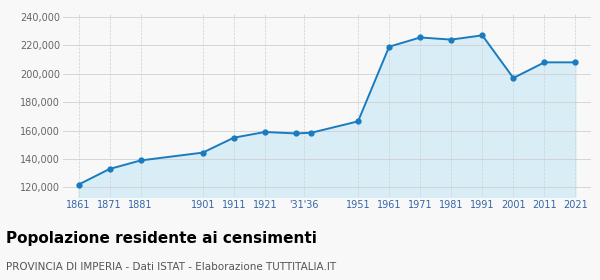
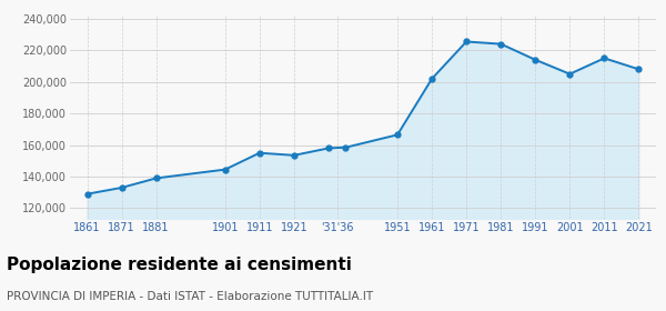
1861: 122,000 -> 129,000
1921: 159,000 -> 154,000
1961: 219,000 -> 202,000
1991: 227,000 -> 214,000
2001: 197,000 -> 205,000
2011: 208,000 -> 215,000
